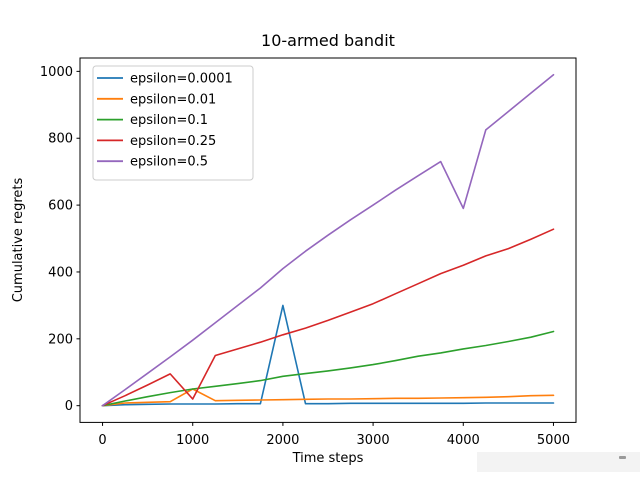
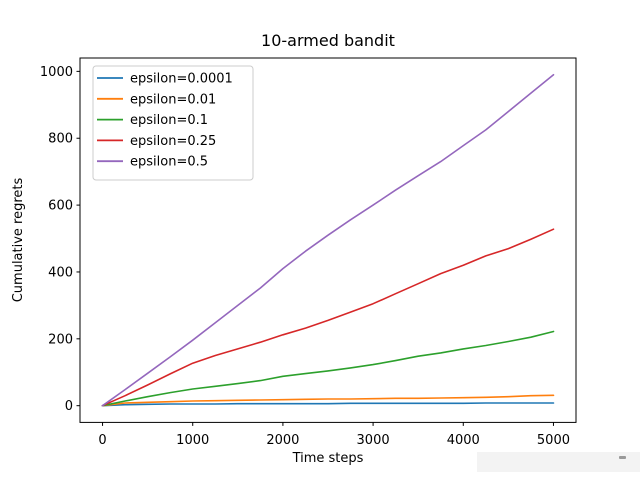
epsilon=0.01/1000: 50 -> 10
epsilon=0.25/1000: 20 -> 130
epsilon=0.0001/2000: 300 -> 10
epsilon=0.5/4000: 590 -> 780
